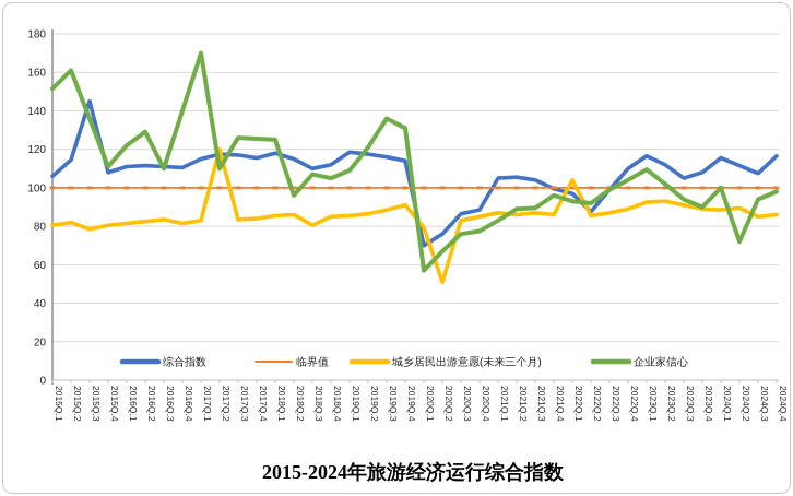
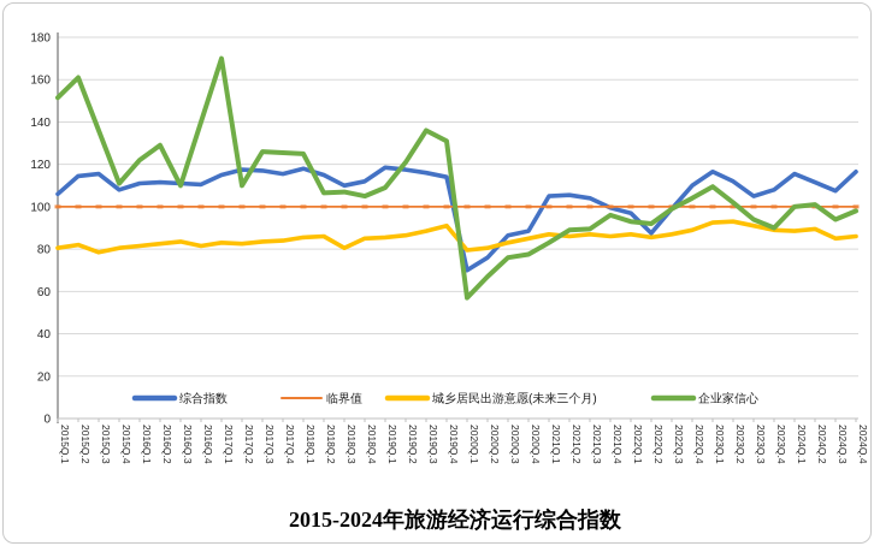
综合指数/2015Q.3: 145 -> 116
城乡居民出游意愿(未来三个月)/2017Q.2: 120 -> 82
企业家信心/2018Q.2: 96 -> 106
城乡居民出游意愿(未来三个月)/2020Q.2: 51 -> 80
城乡居民出游意愿(未来三个月)/2022Q.1: 104 -> 87
企业家信心/2024Q.2: 72 -> 101
